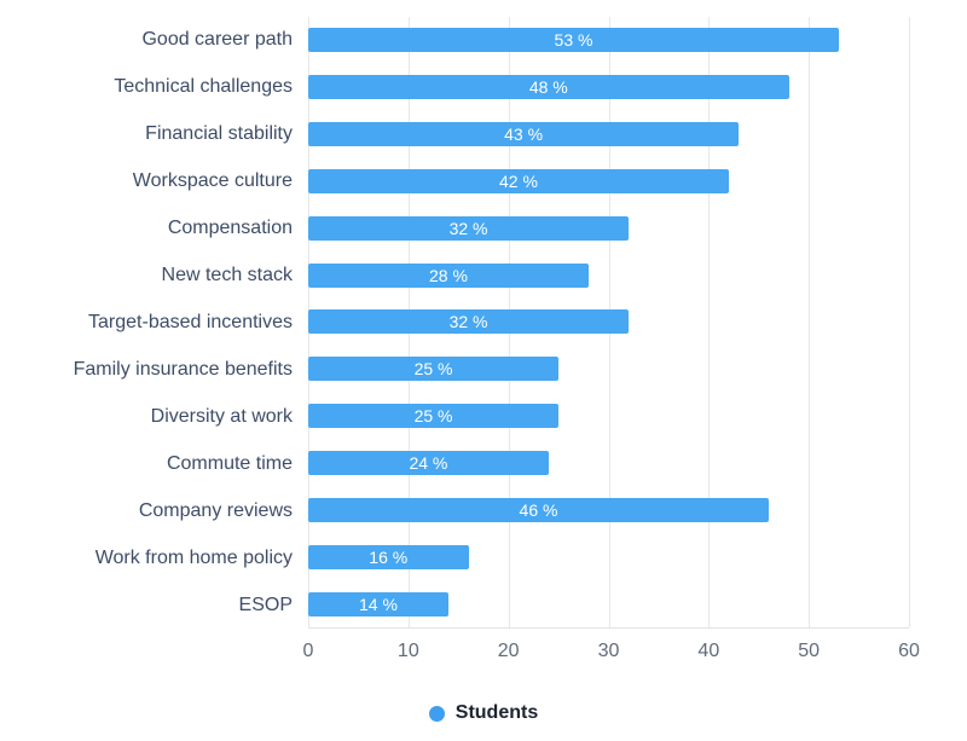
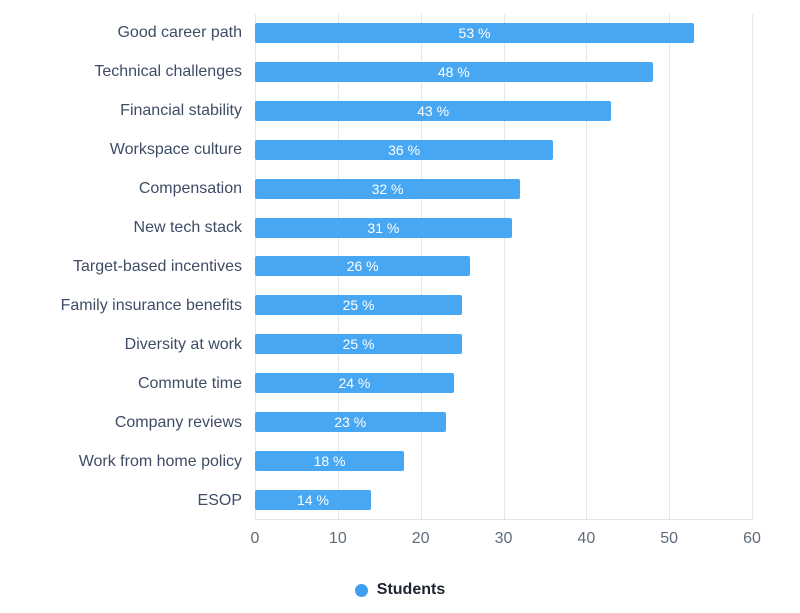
Workspace culture: 42 -> 36
New tech stack: 28 -> 31
Target-based incentives: 32 -> 26
Company reviews: 46 -> 23
Work from home policy: 16 -> 18
